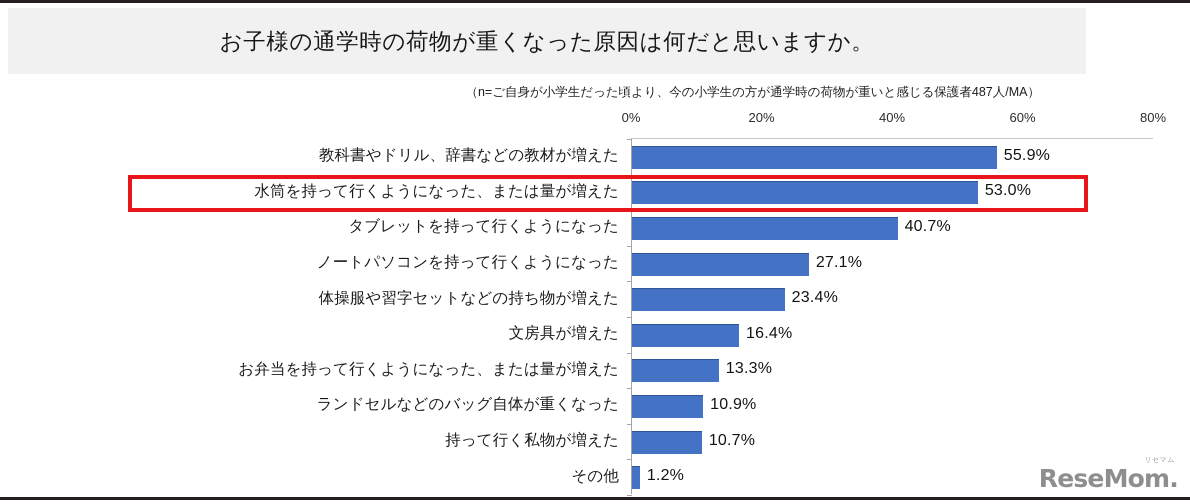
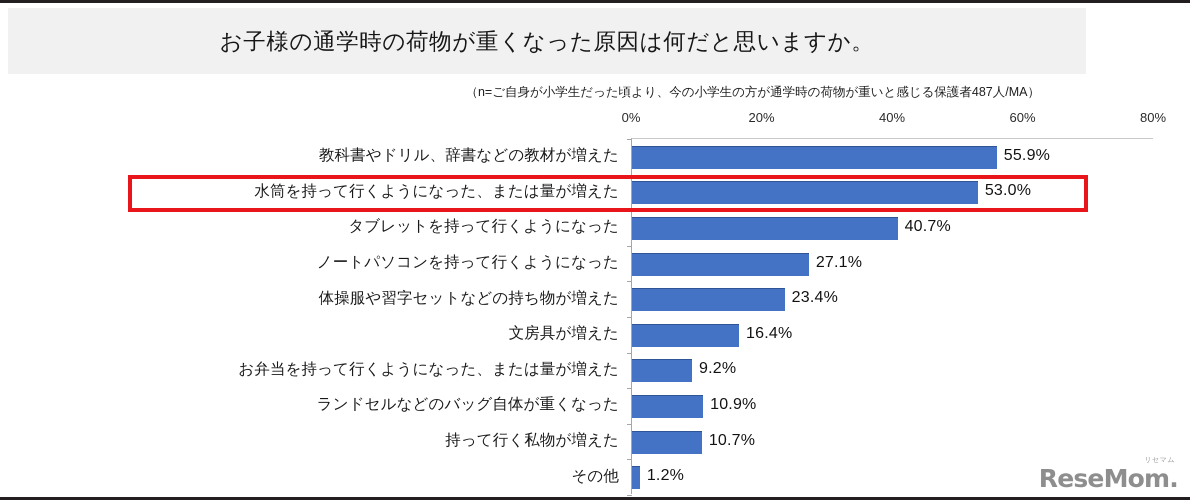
お弁当を持って行くようになった、または量が増えた: 13.3% -> 9.2%
